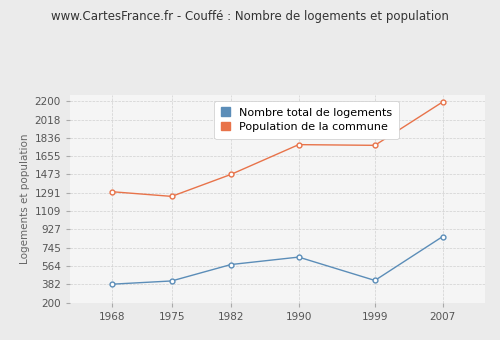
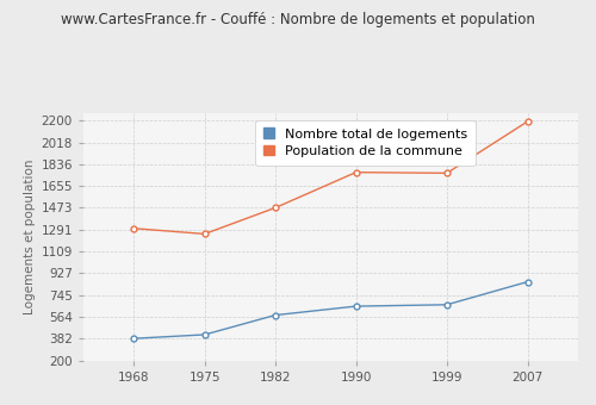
Nombre total de logements/1999: 420 -> 660
